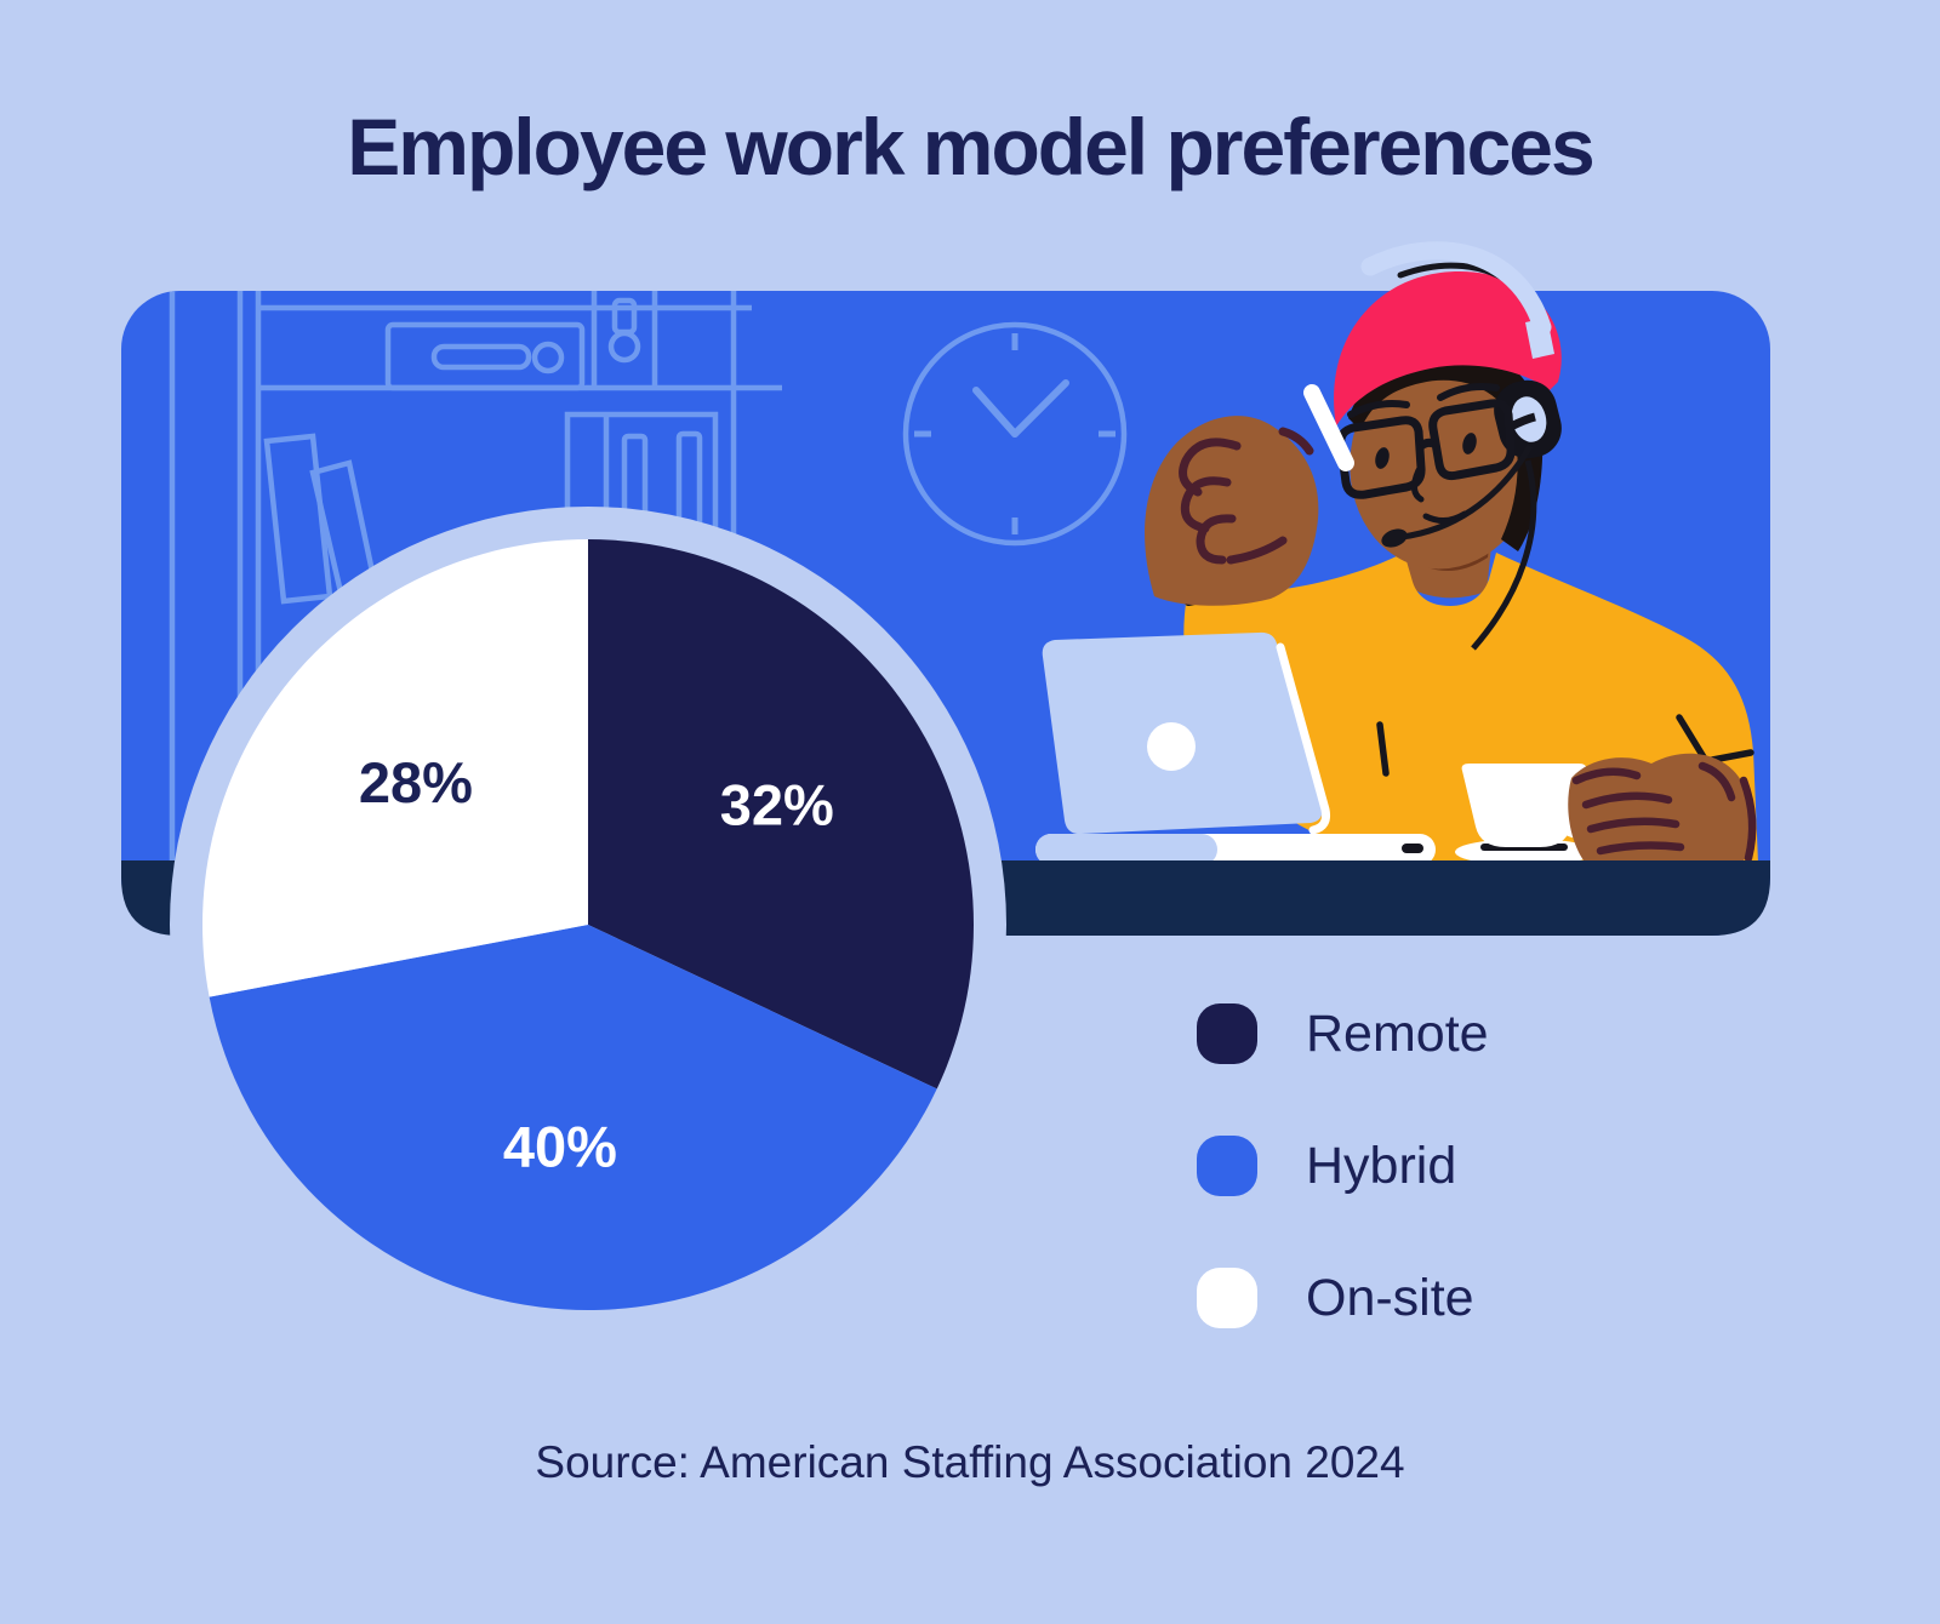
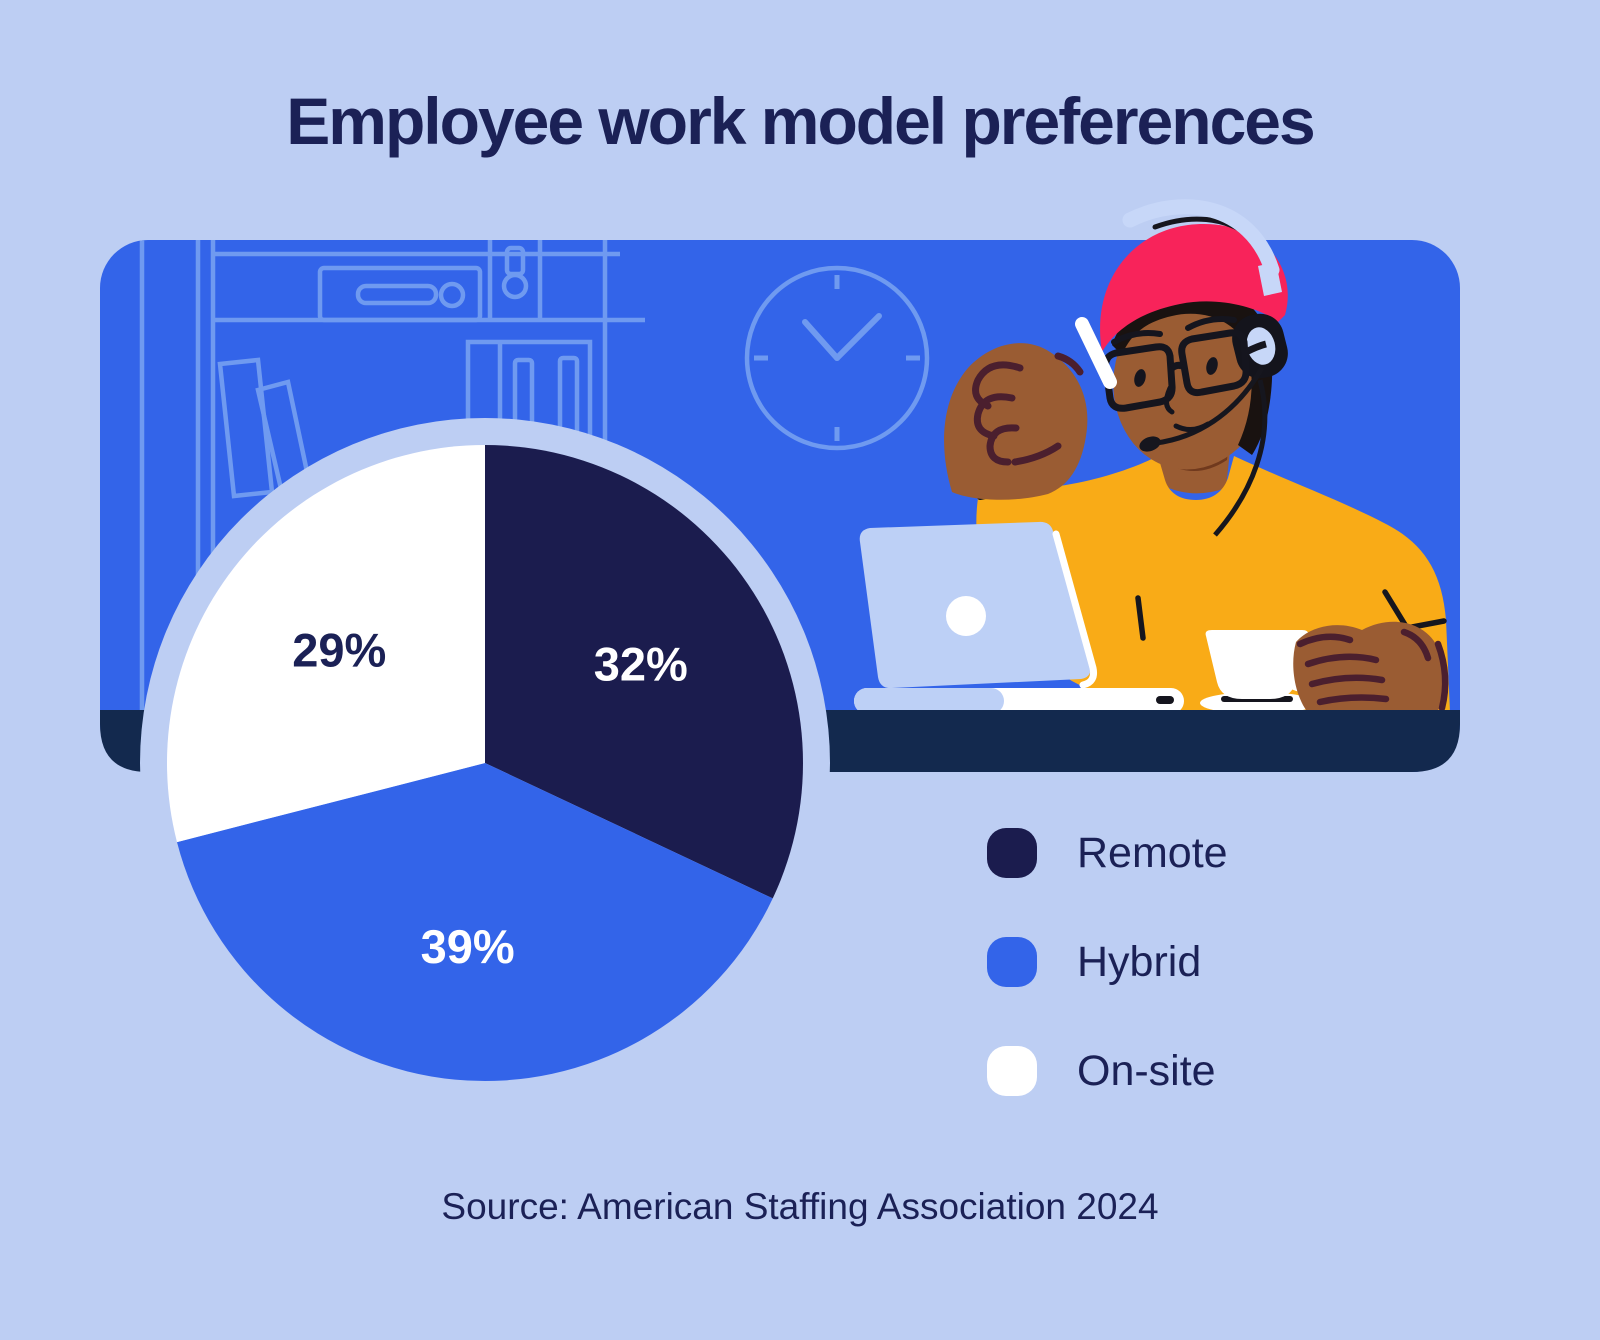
Hybrid: 40% -> 39%
On-site: 28% -> 29%
